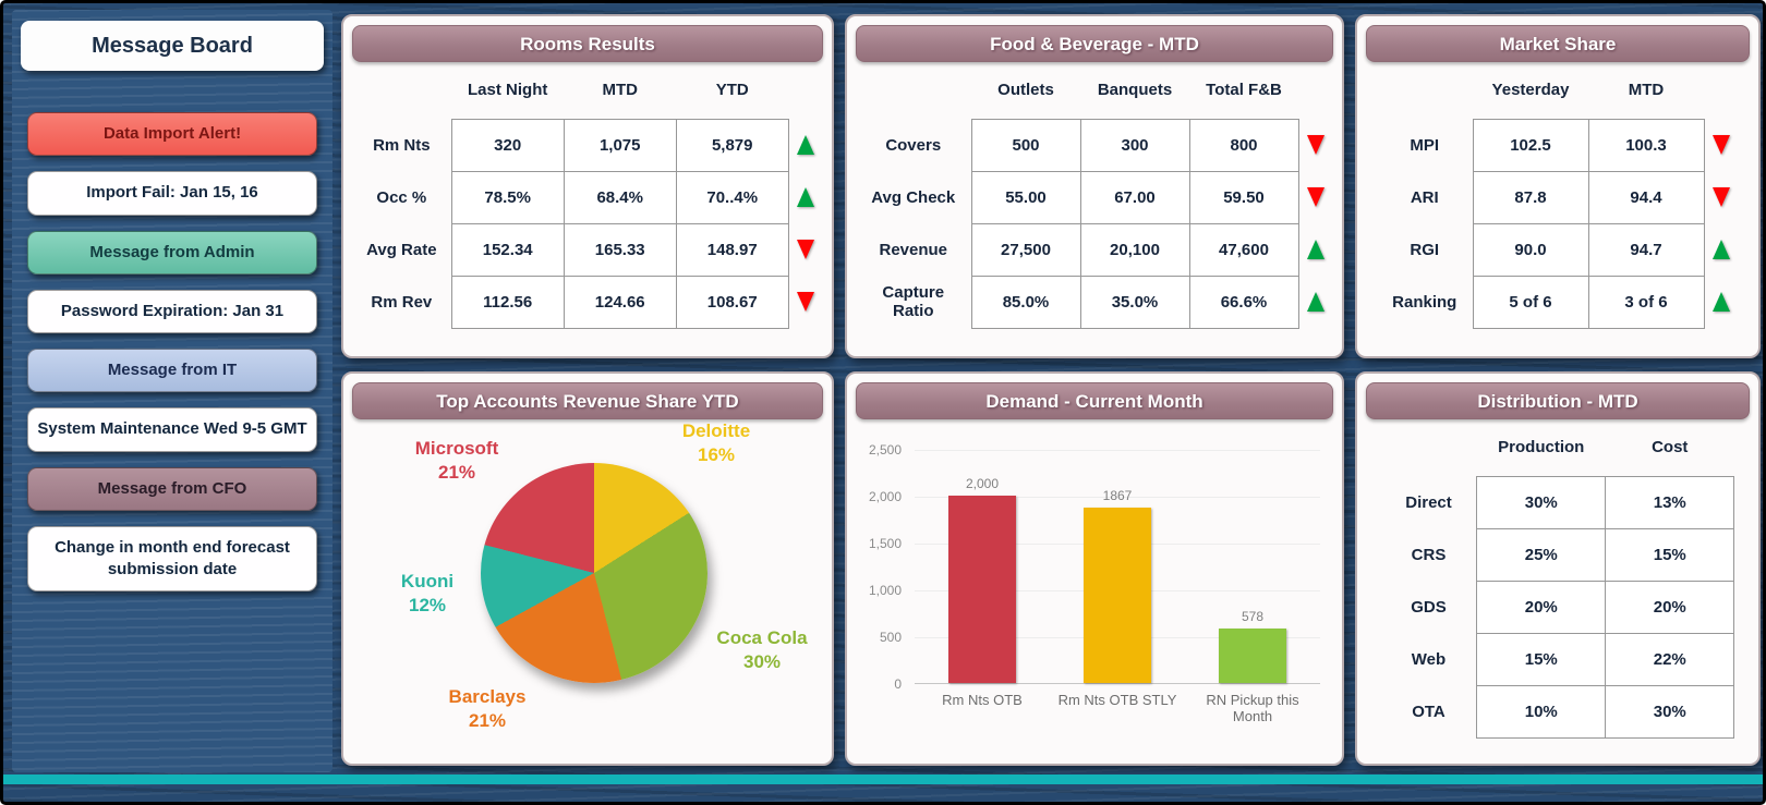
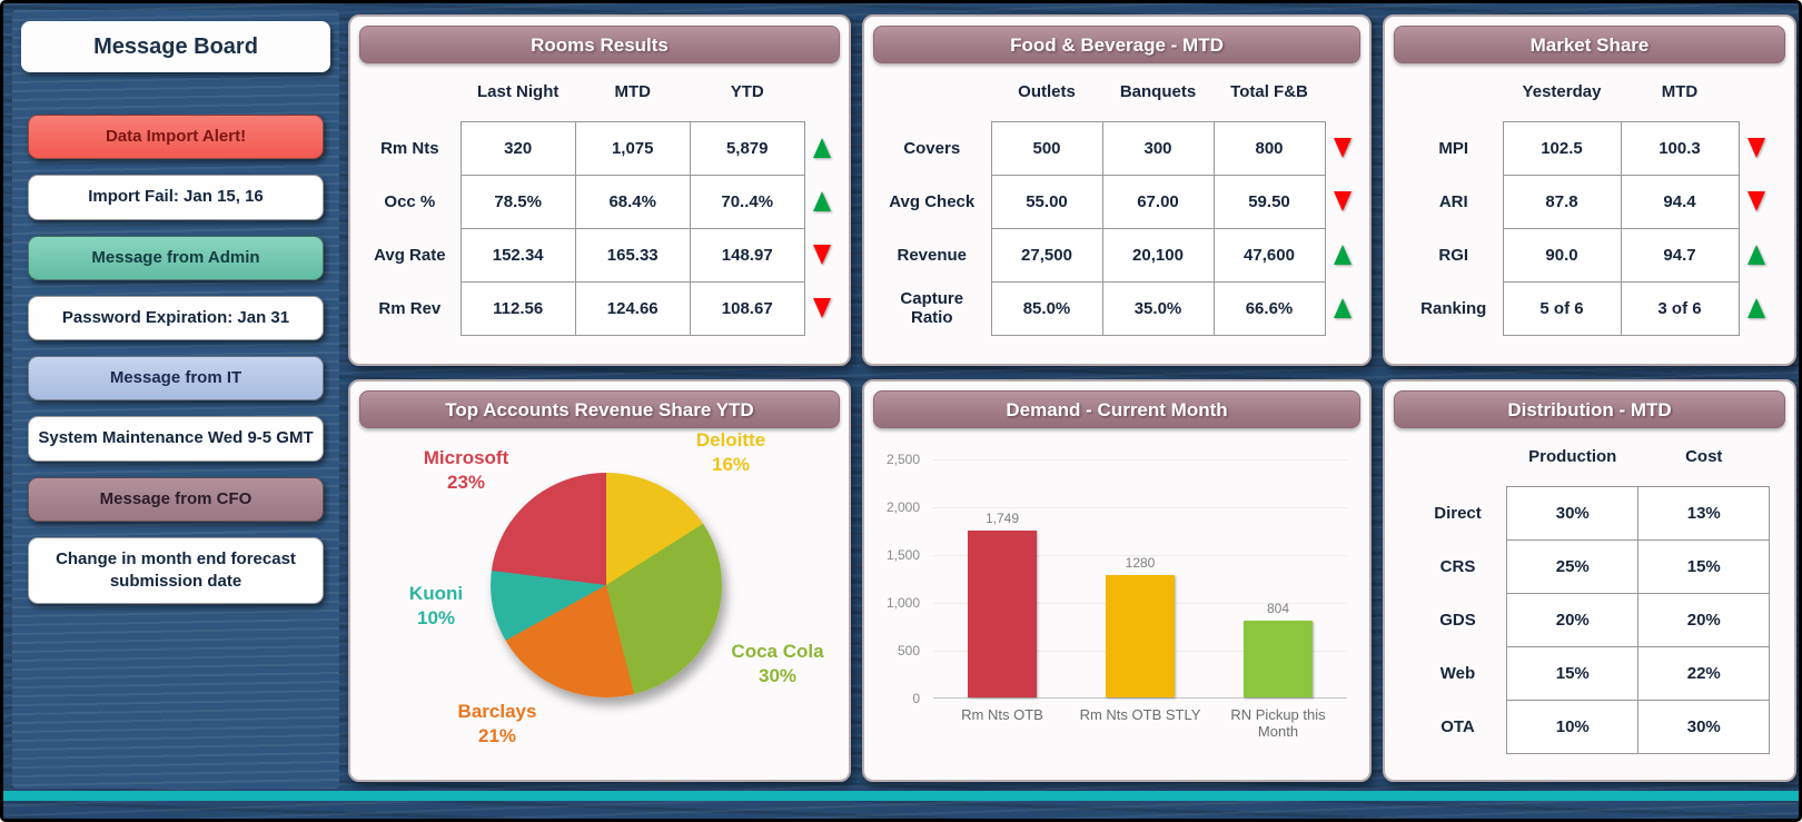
Top Accounts Revenue Share YTD/Kuoni: 12% -> 10%
Top Accounts Revenue Share YTD/Microsoft: 21% -> 23%
Demand - Current Month/Rm Nts OTB: 2,000 -> 1,749
Demand - Current Month/Rm Nts OTB STLY: 1867 -> 1280
Demand - Current Month/RN Pickup this Month: 578 -> 804
